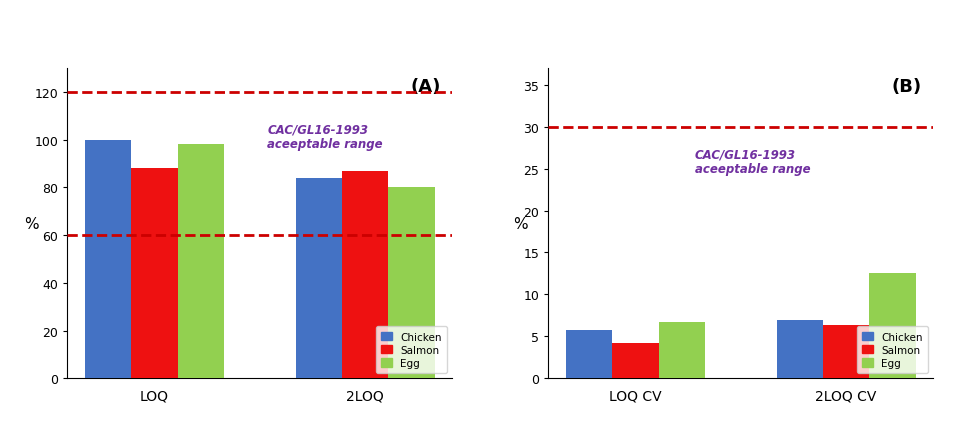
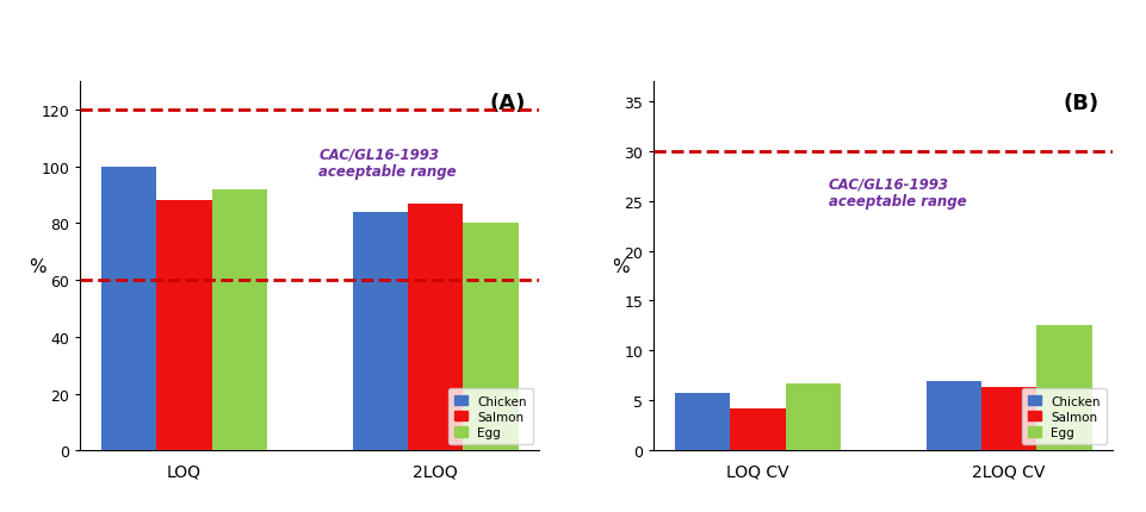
Egg/LOQ: 98 -> 92
